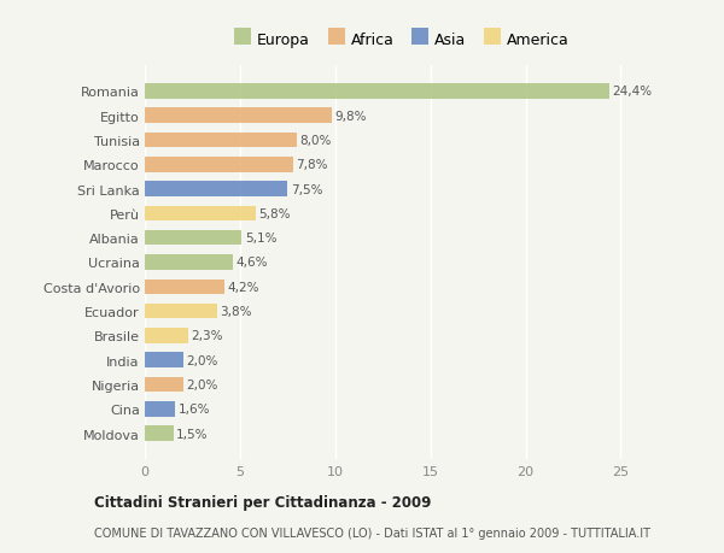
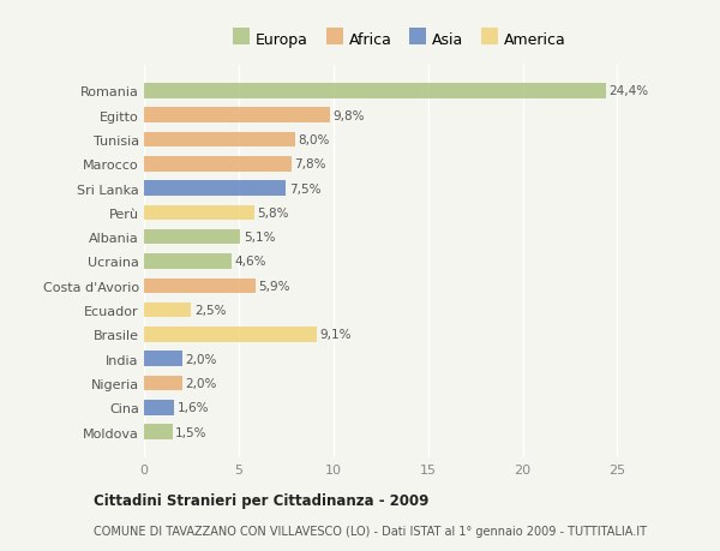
Costa d'Avorio: 4,2% -> 5,9%
Ecuador: 3,8% -> 2,5%
Brasile: 2,3% -> 9,1%
